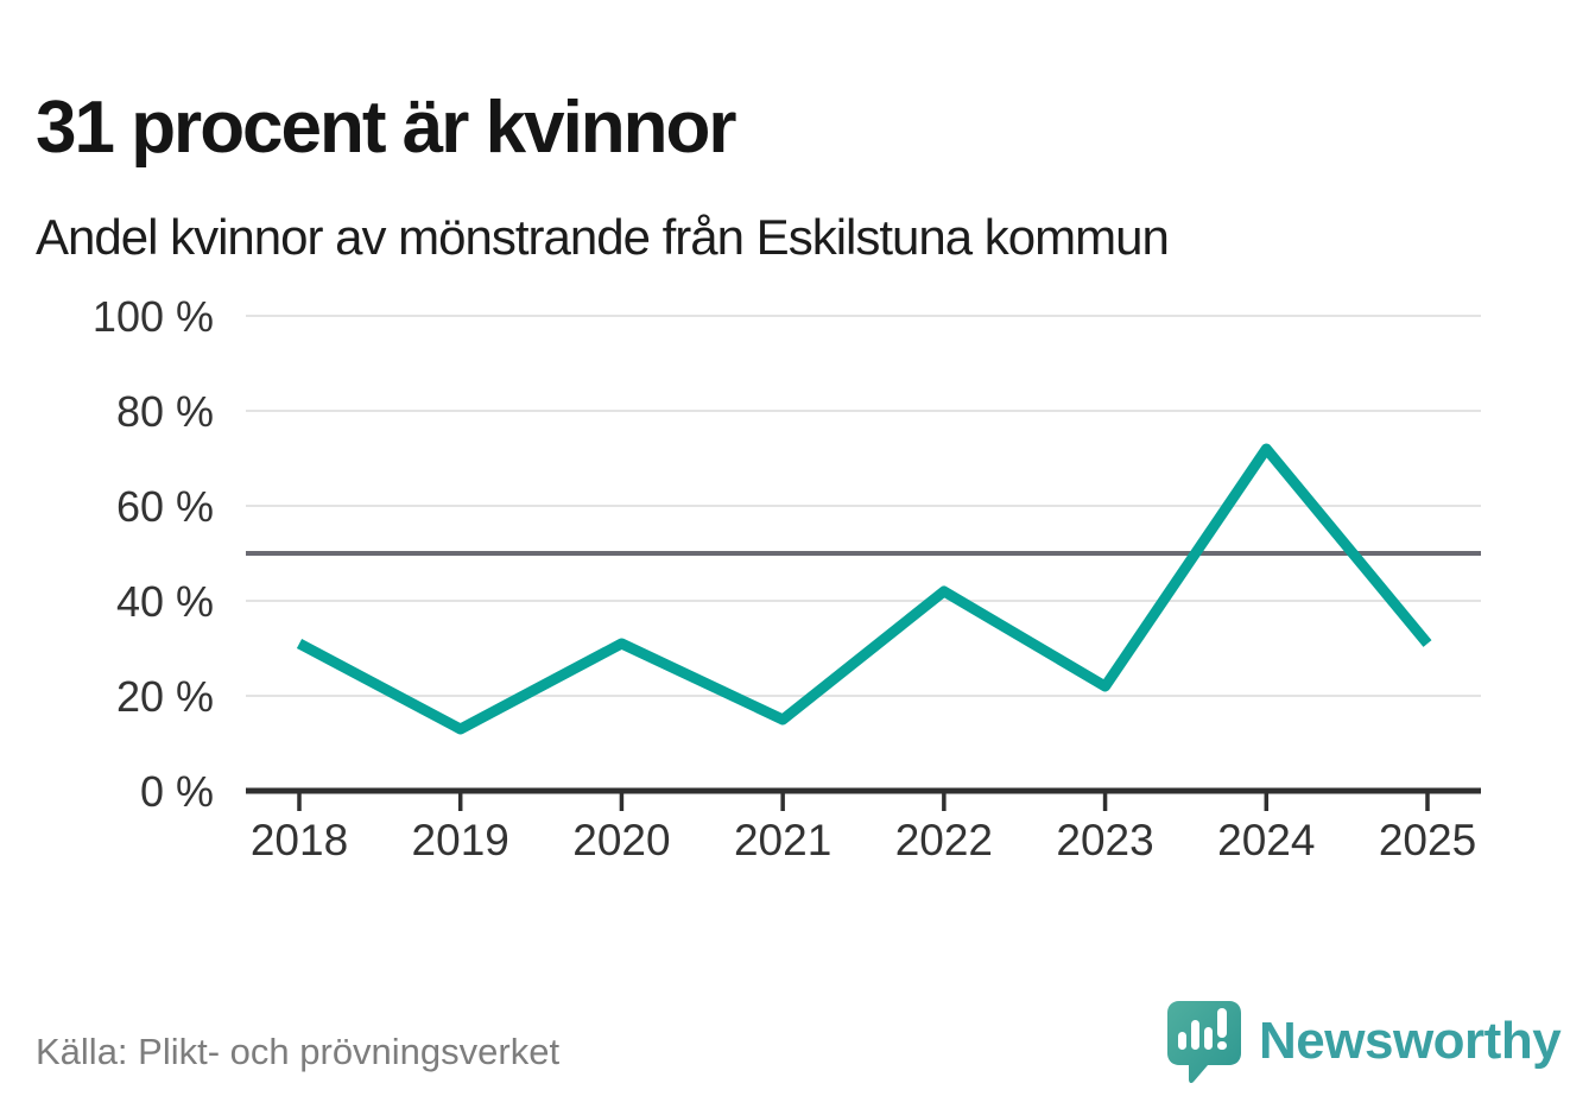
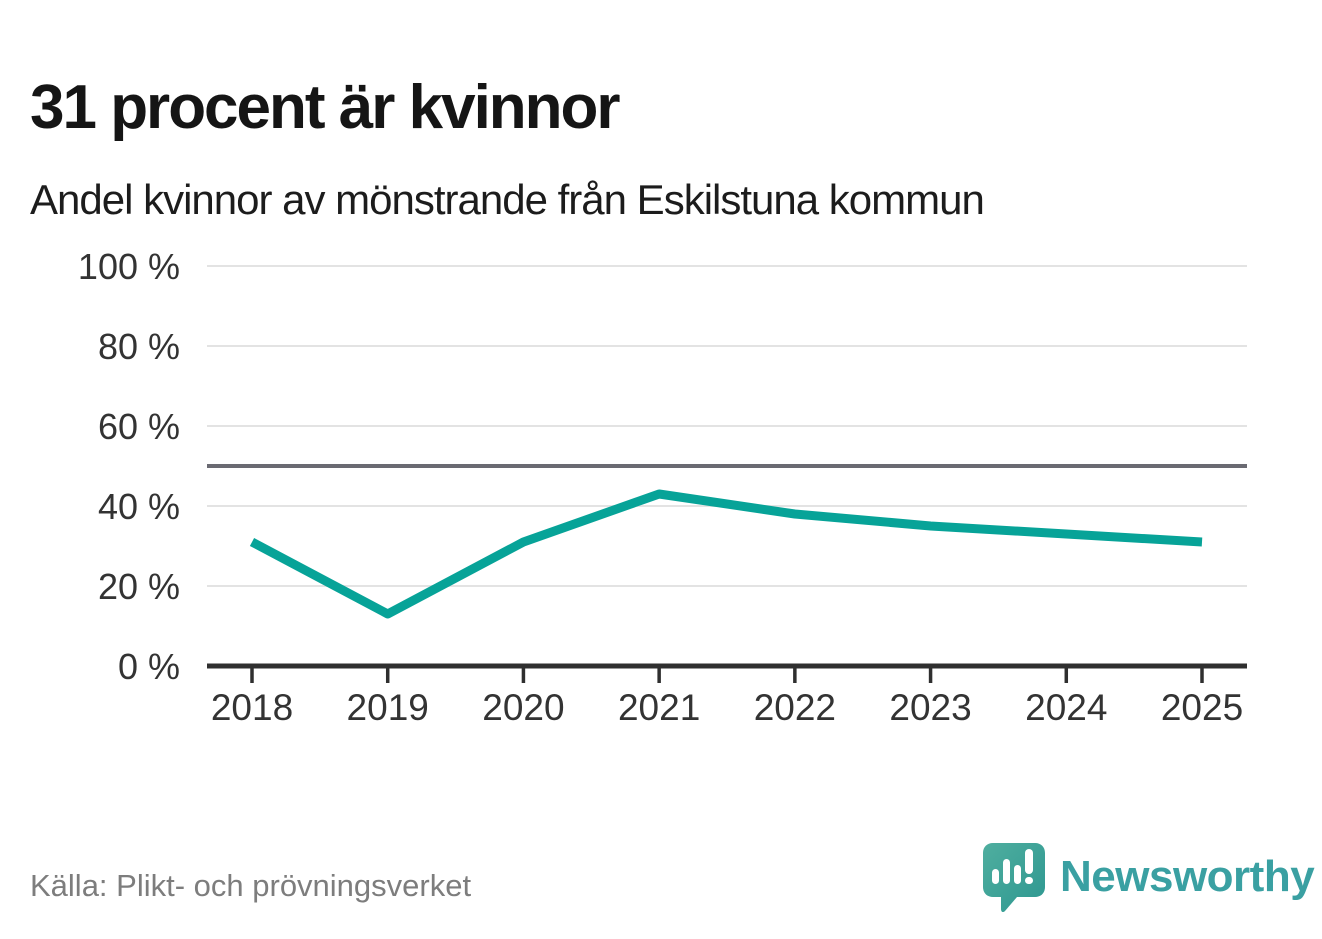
2021: 15% -> 43%
2022: 42% -> 38%
2023: 22% -> 35%
2024: 72% -> 33%
